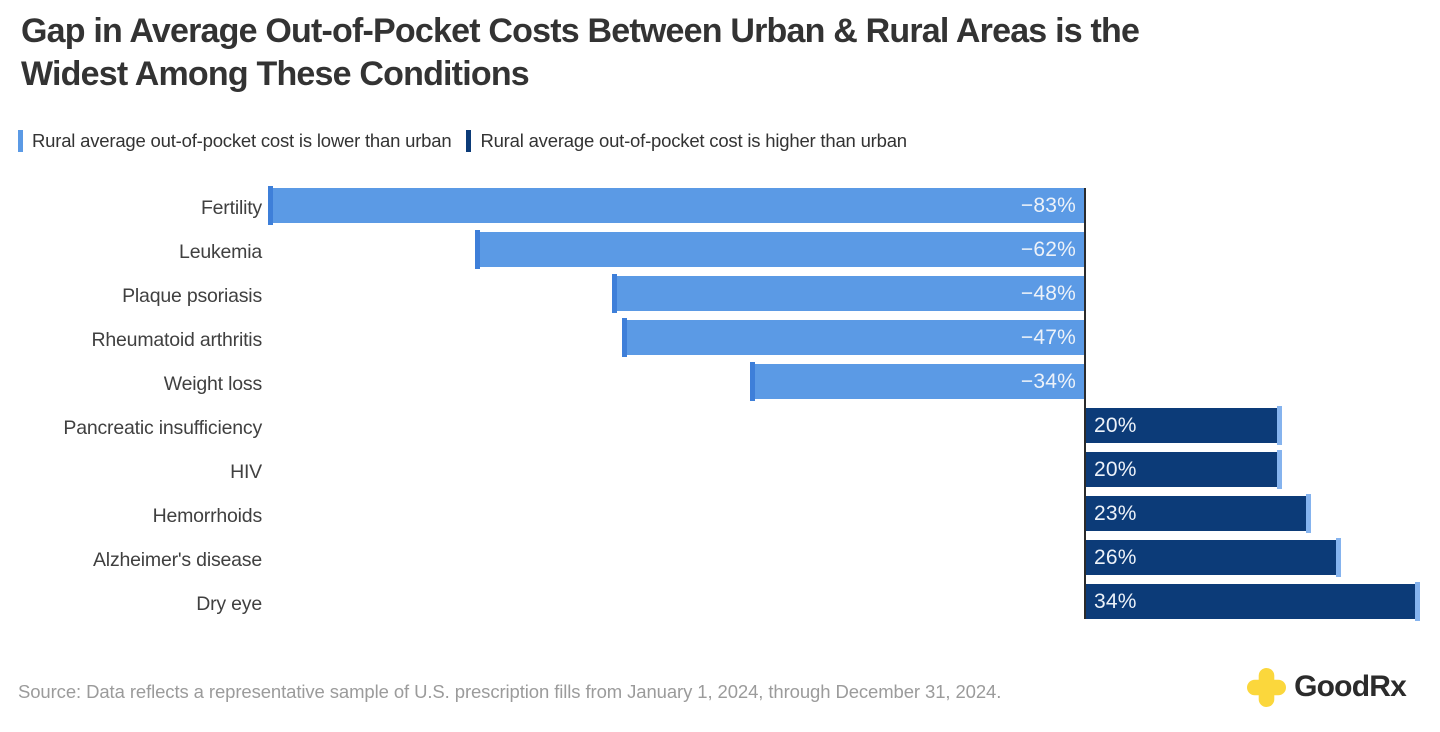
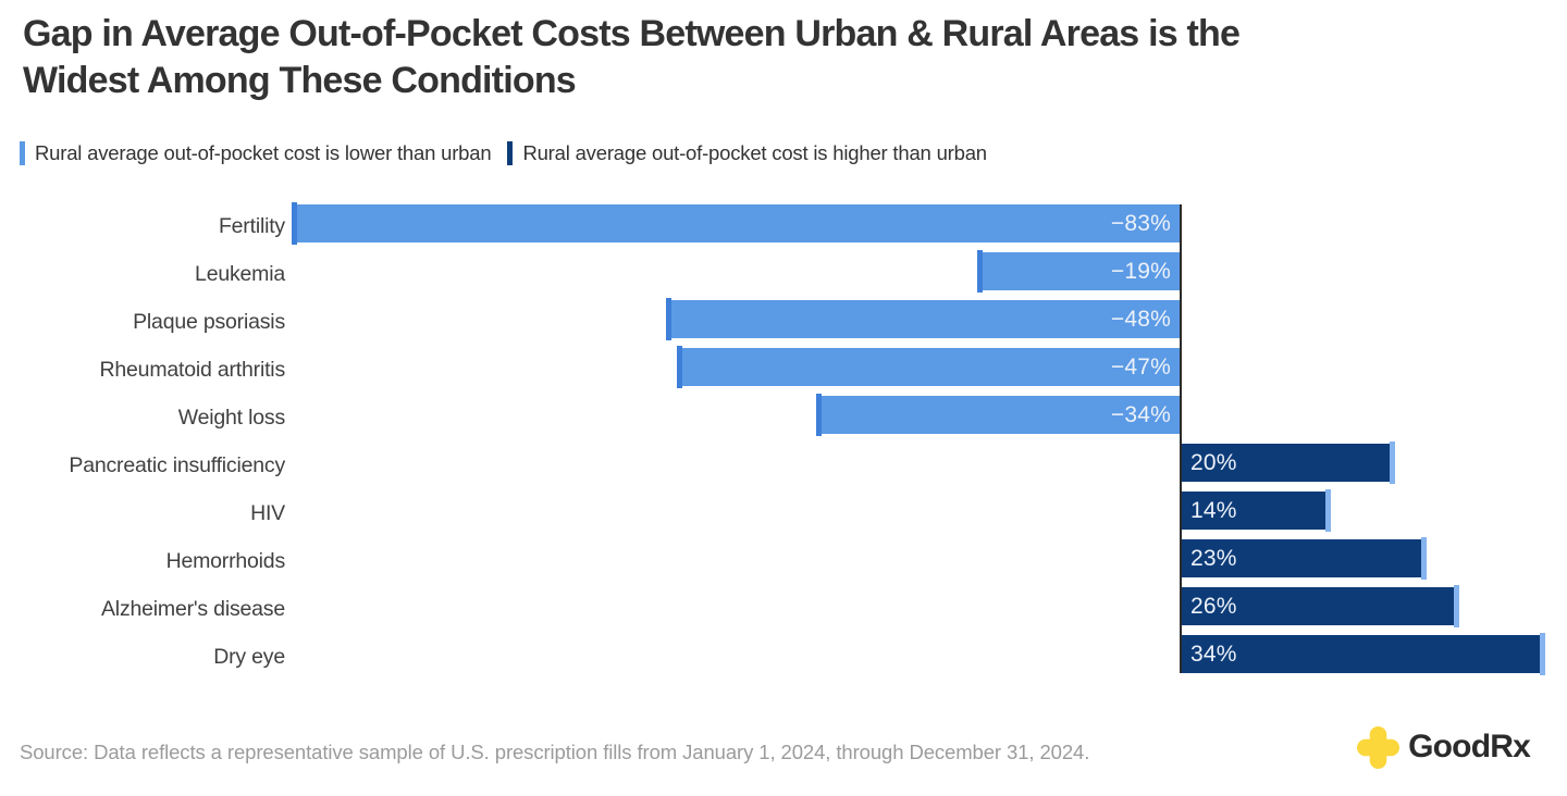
Leukemia: −62% -> −19%
HIV: 20% -> 14%
